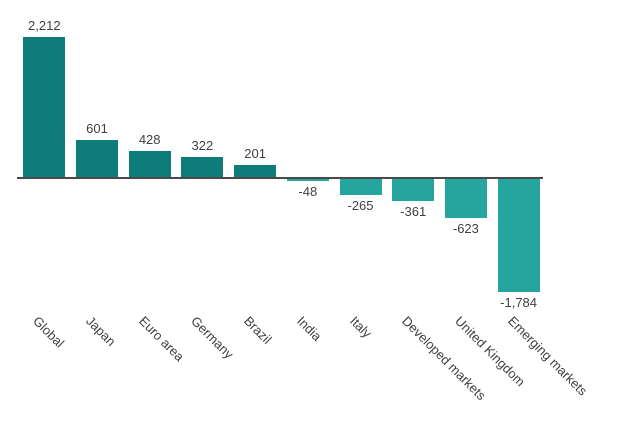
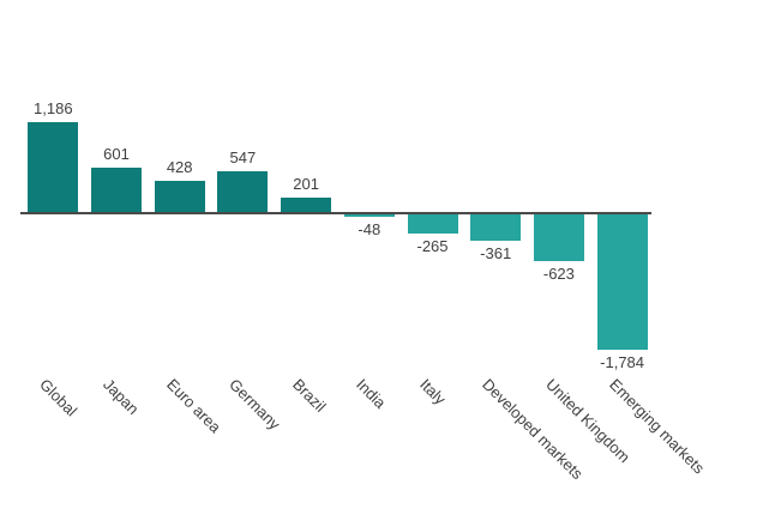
Global: 2,212 -> 1,186
Germany: 322 -> 547
